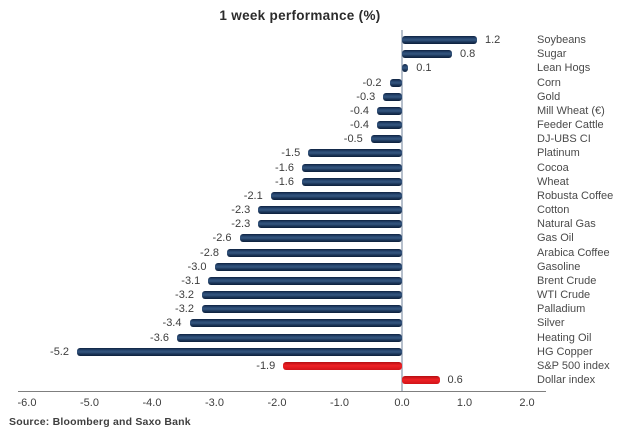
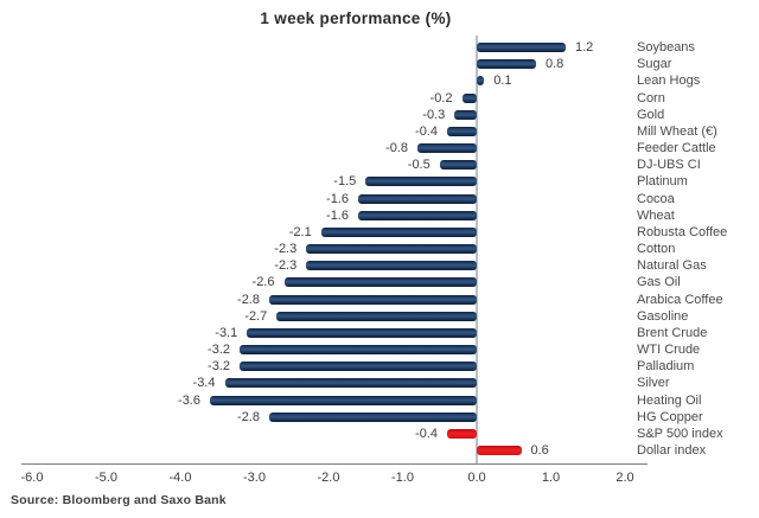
Feeder Cattle: -0.4 -> -0.8
Gasoline: -3.0 -> -2.7
HG Copper: -5.2 -> -2.8
S&P 500 index: -1.9 -> -0.4
